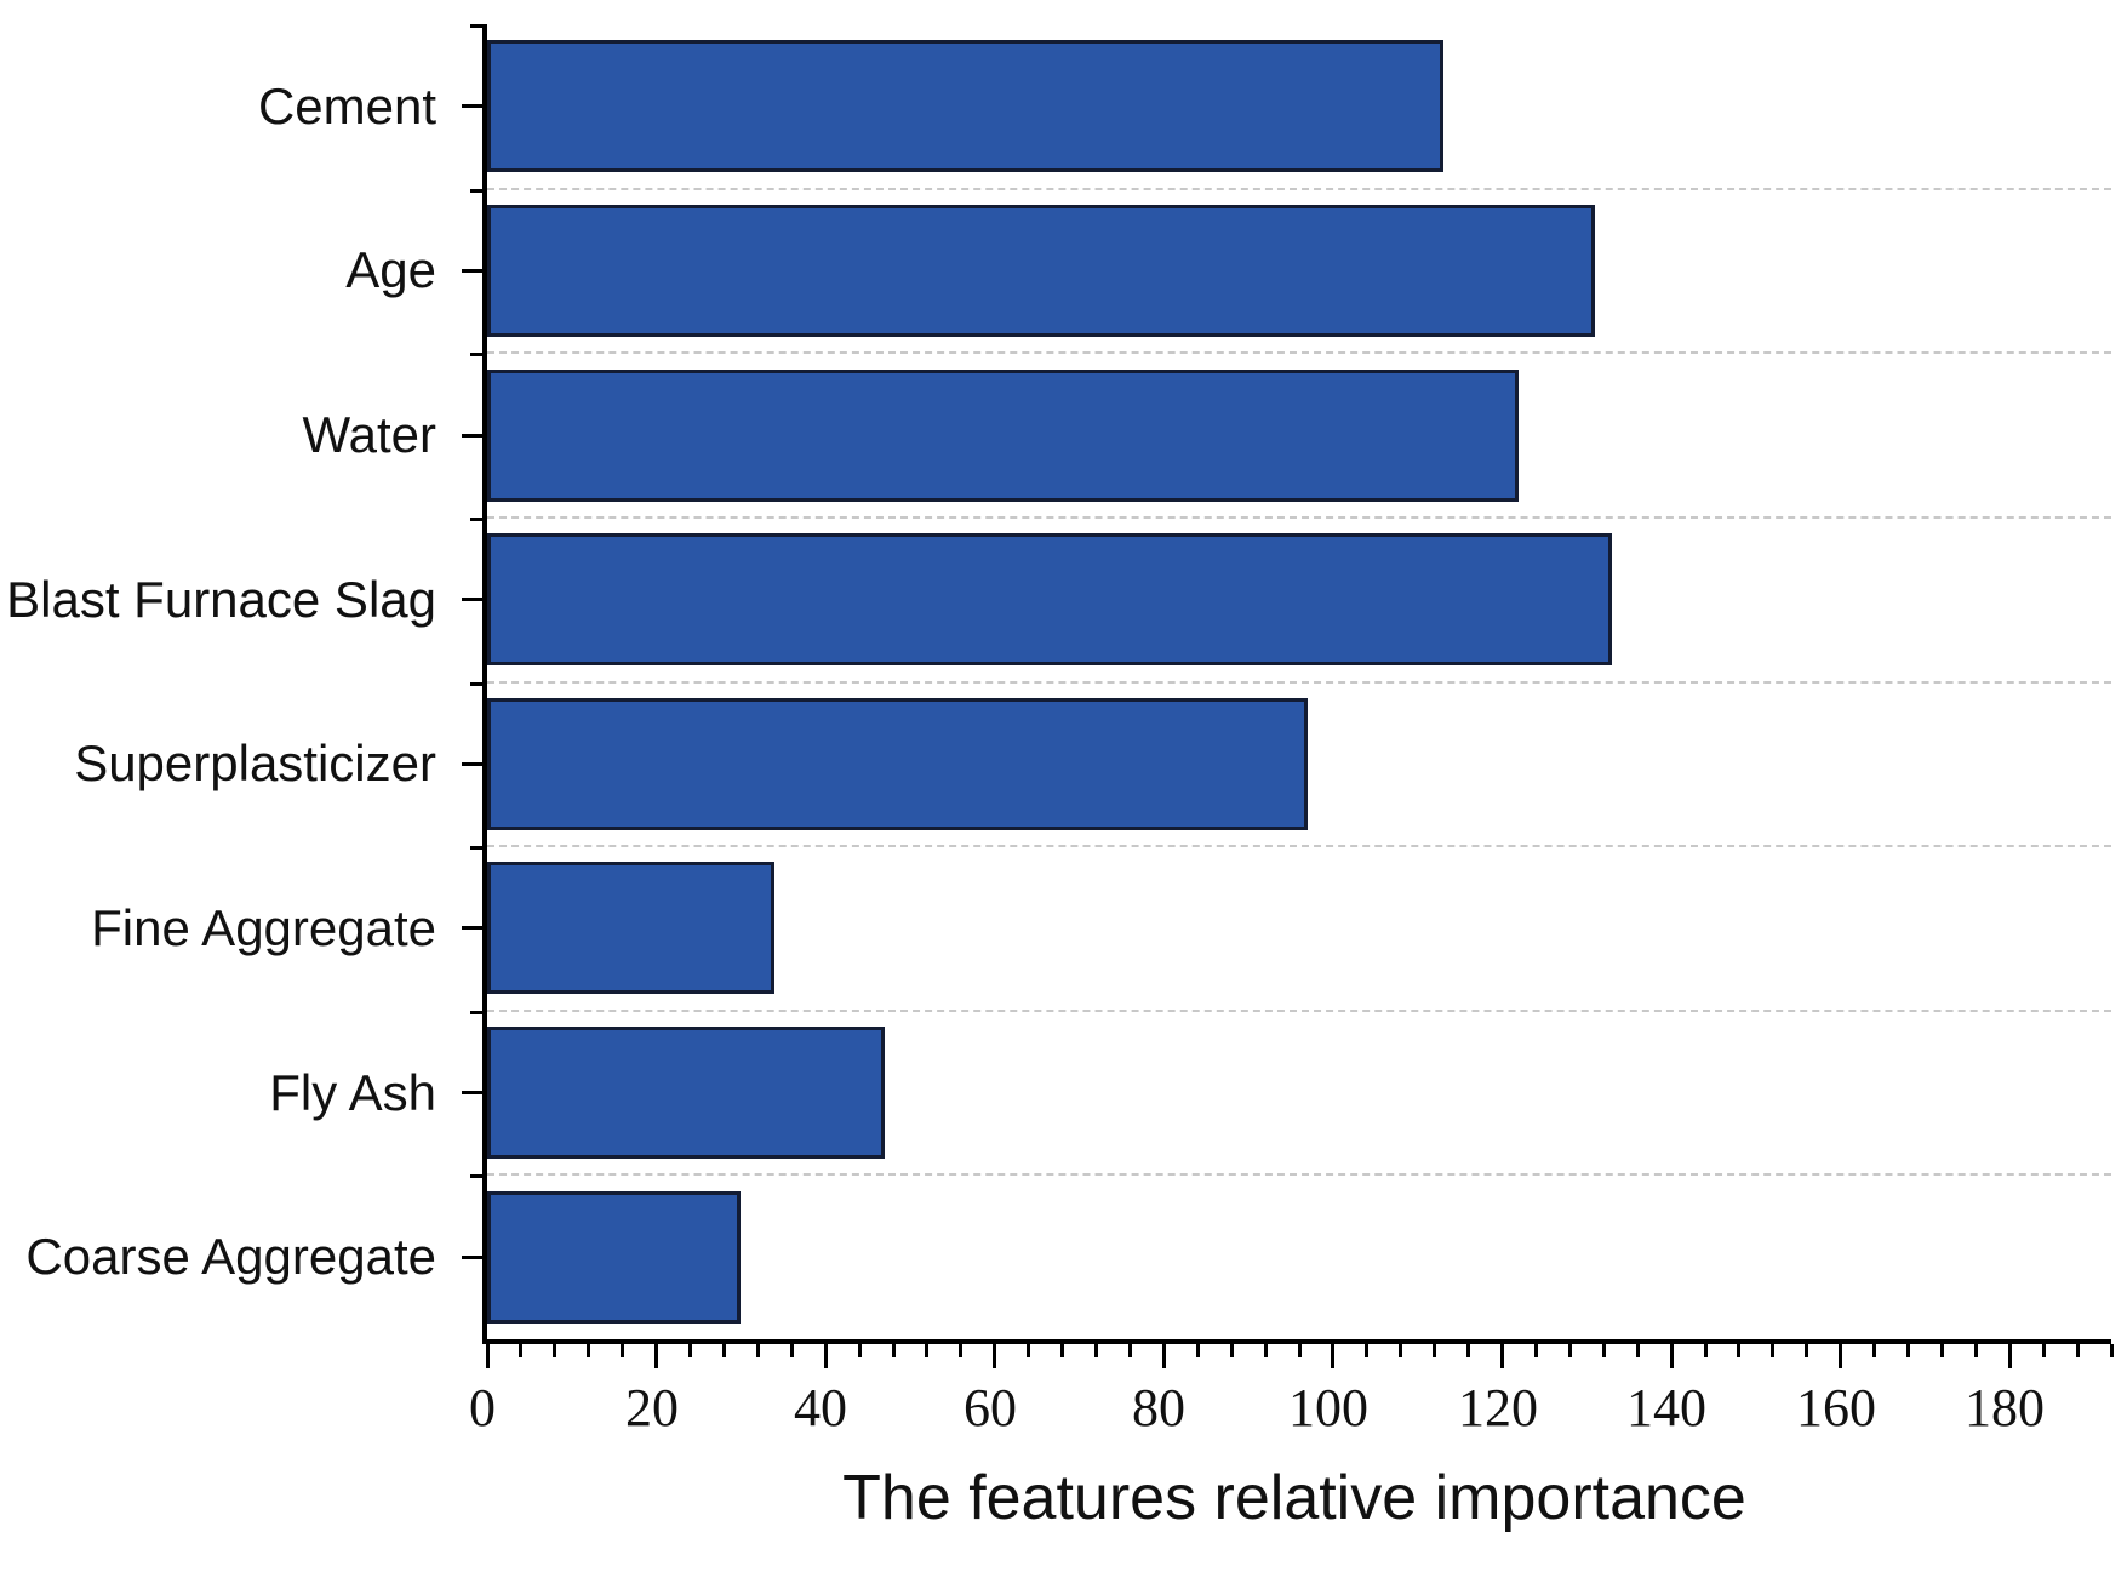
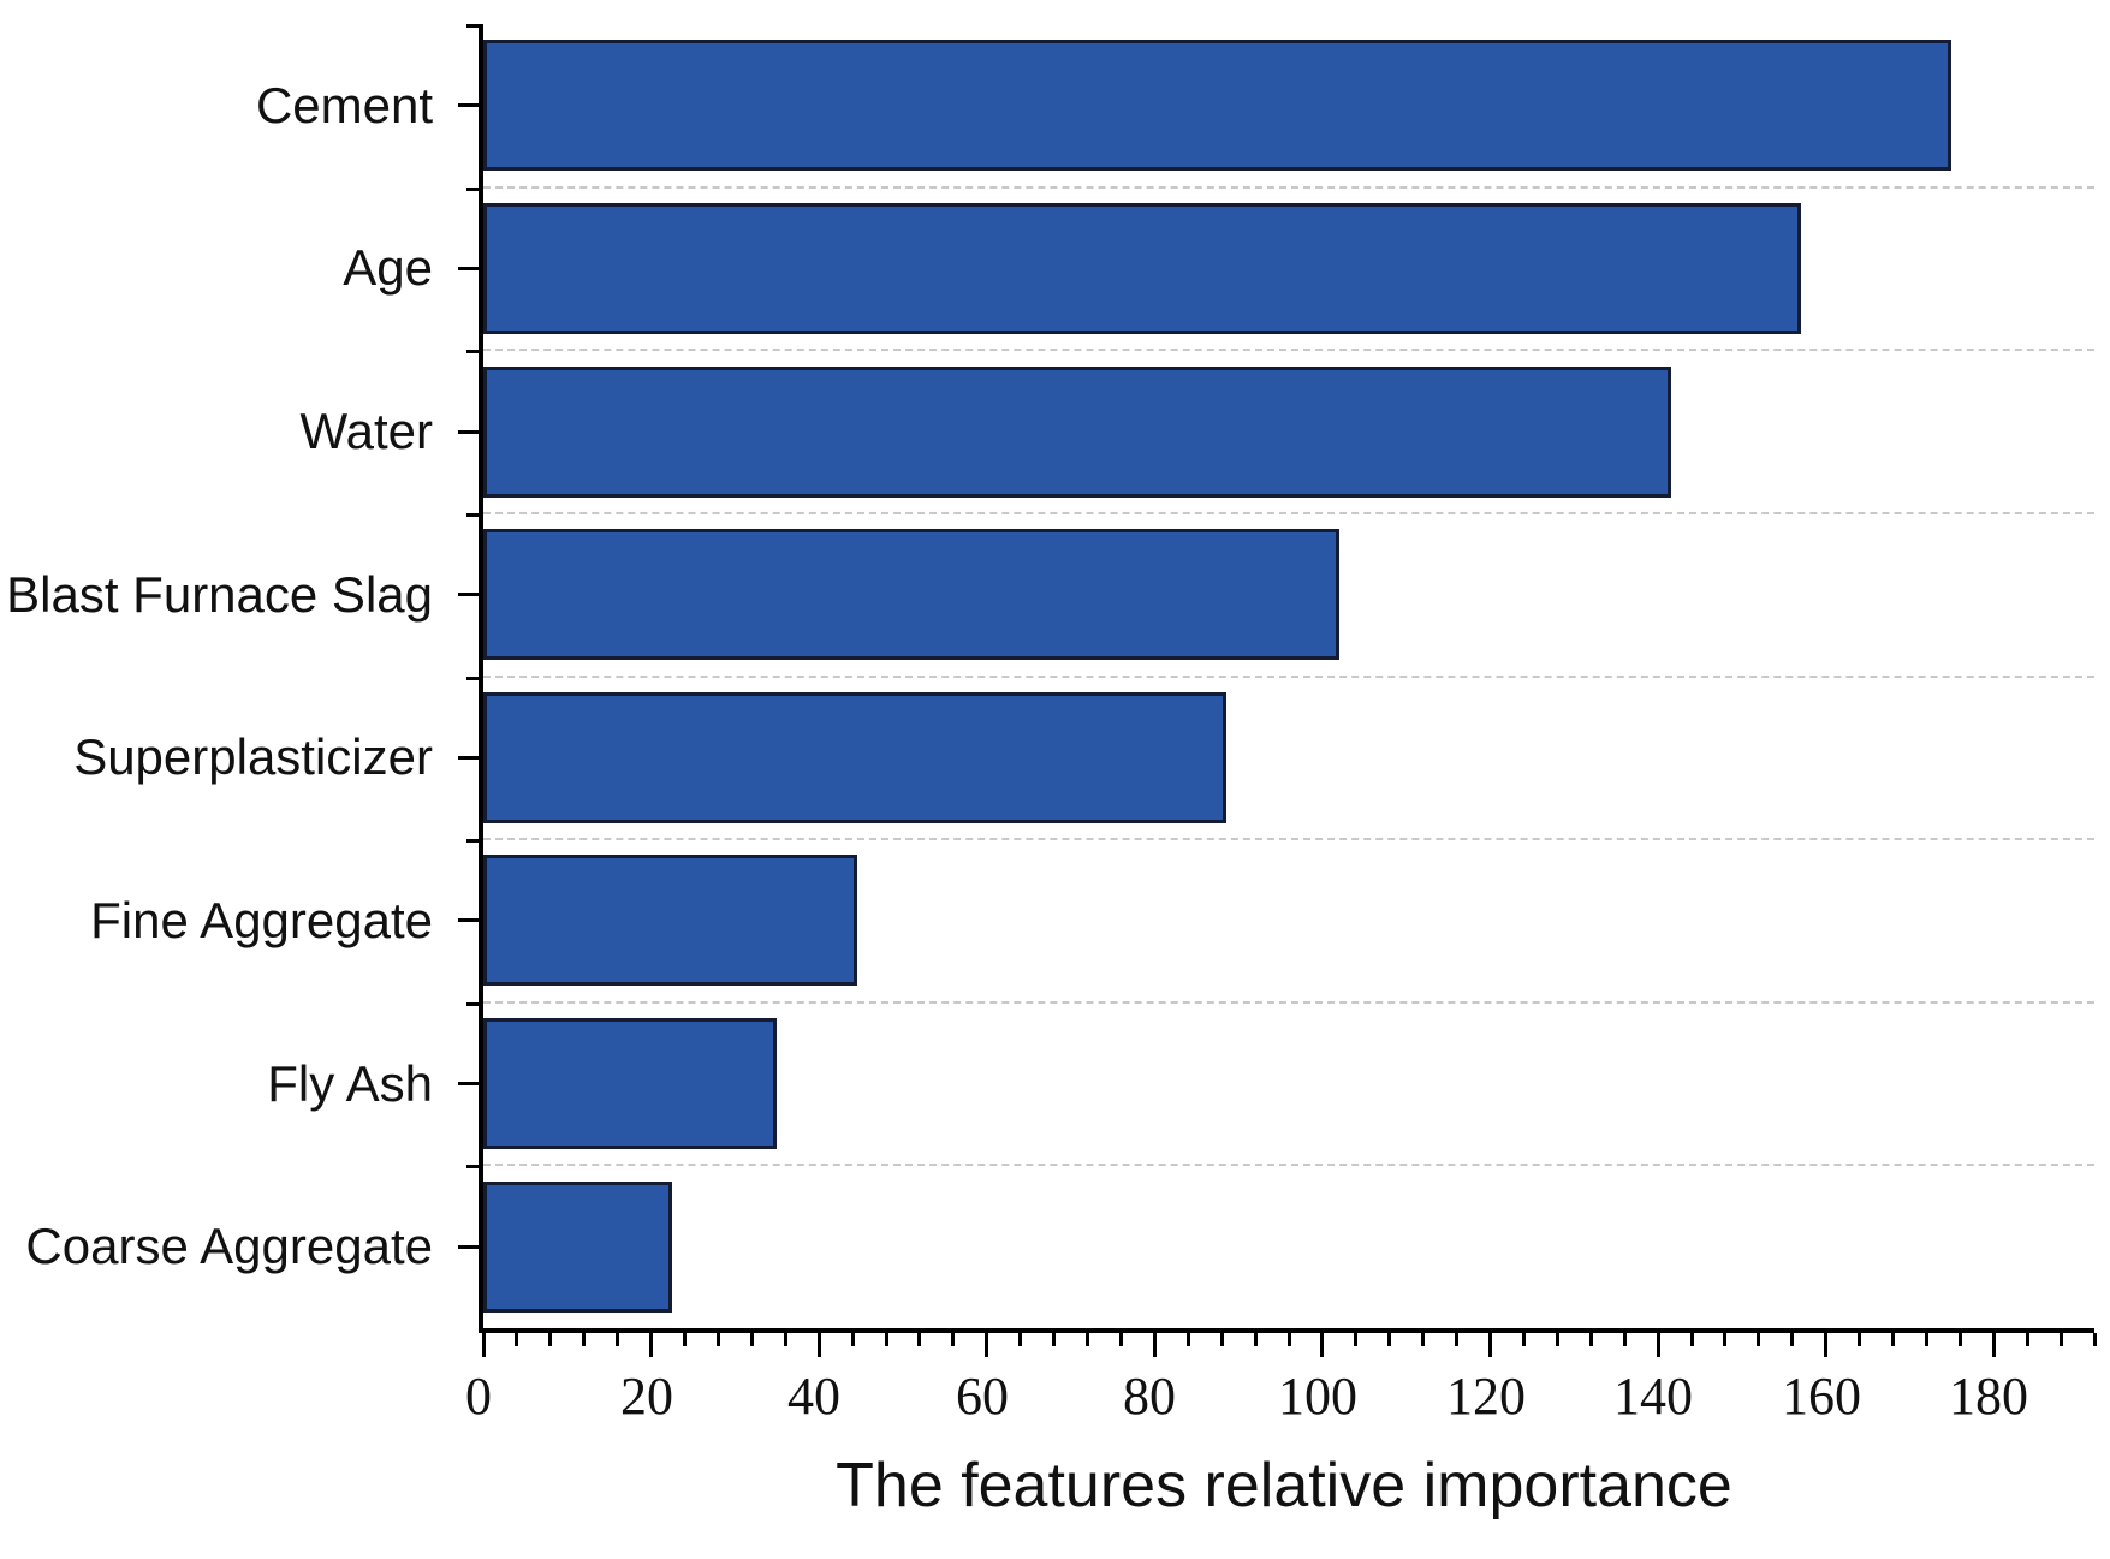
Cement: 113 -> 175
Age: 131 -> 157
Water: 122 -> 142
Blast Furnace Slag: 133 -> 102
Superplasticizer: 97 -> 88
Fine Aggregate: 34 -> 44
Fly Ash: 47 -> 35
Coarse Aggregate: 30 -> 22
